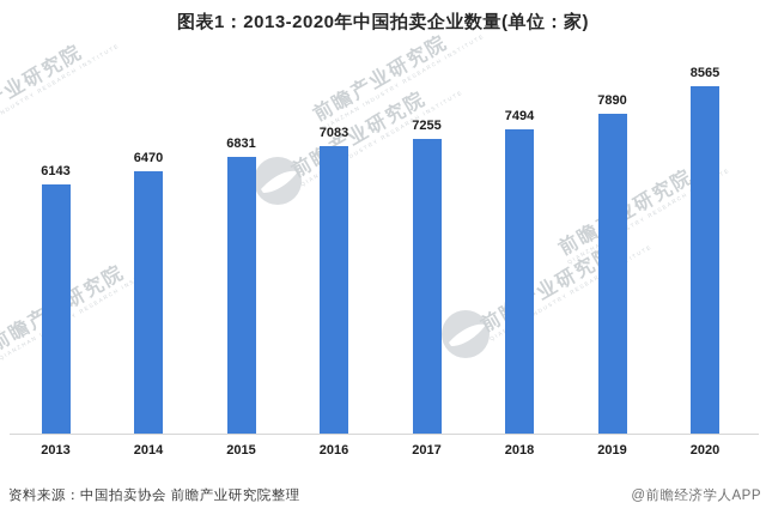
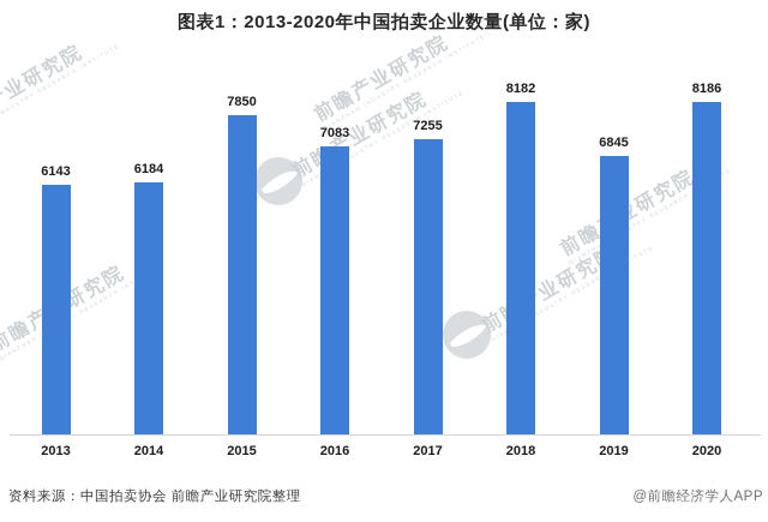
2014: 6470 -> 6184
2015: 6831 -> 7850
2018: 7494 -> 8182
2019: 7890 -> 6845
2020: 8565 -> 8186
